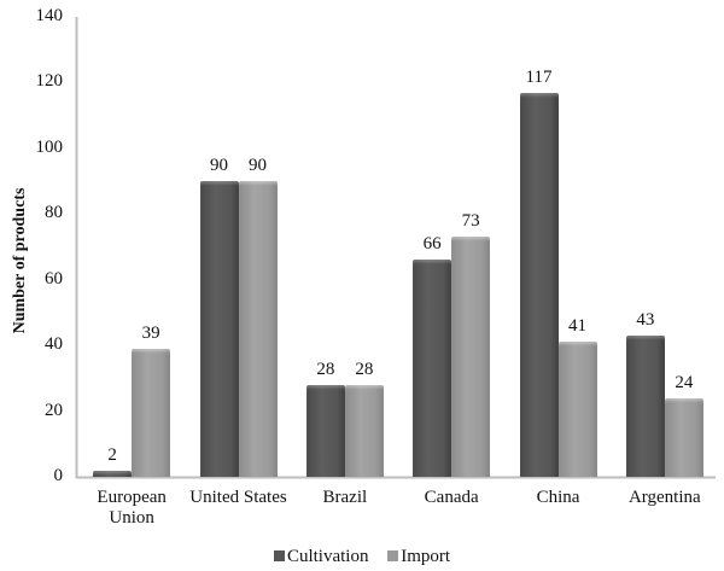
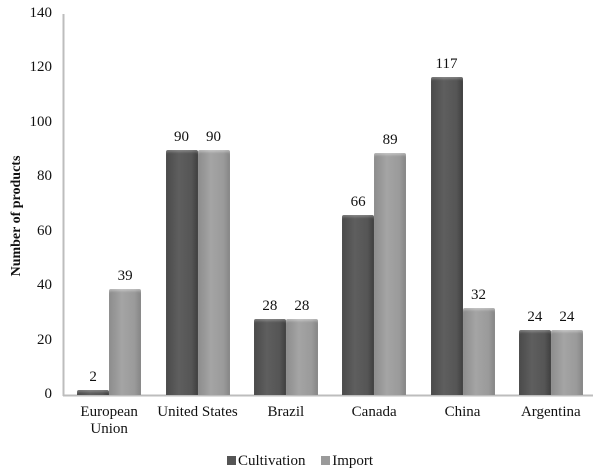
Import/Canada: 73 -> 89
Import/China: 41 -> 32
Cultivation/Argentina: 43 -> 24
